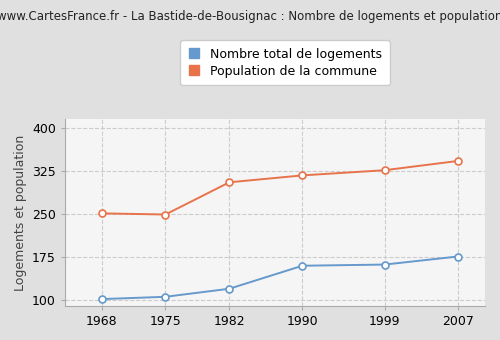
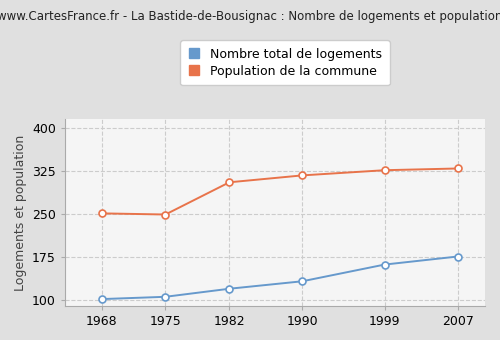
Nombre total de logements/1990: 160 -> 133
Population de la commune/2007: 342 -> 329
